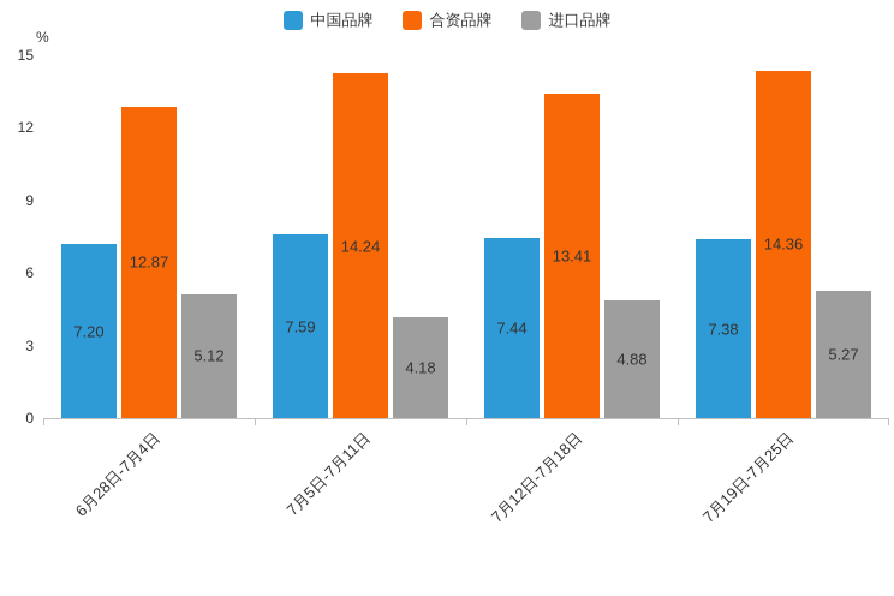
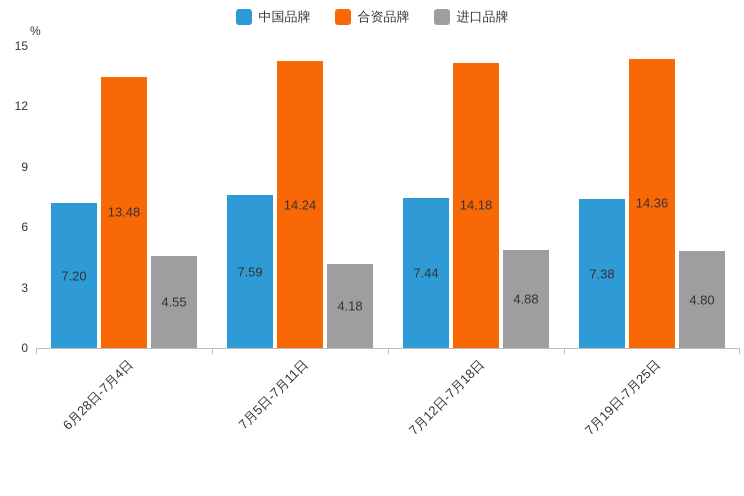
合资品牌/6月28日-7月4日: 12.87 -> 13.48
进口品牌/6月28日-7月4日: 5.12 -> 4.55
合资品牌/7月12日-7月18日: 13.41 -> 14.18
进口品牌/7月19日-7月25日: 5.27 -> 4.80
